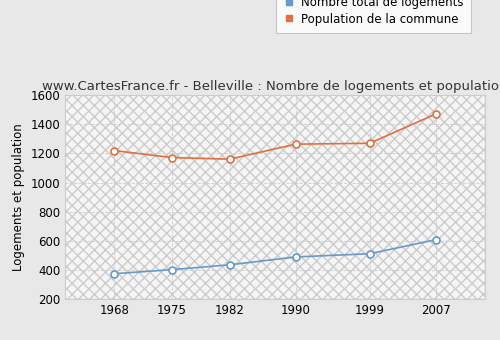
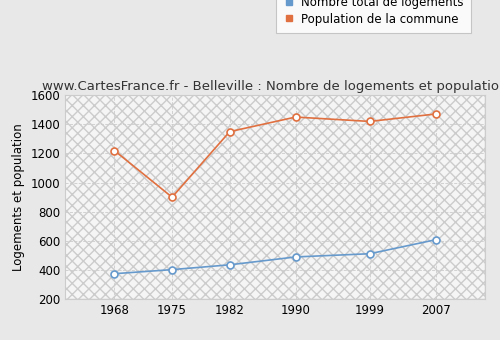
Population de la commune/1975: 1170 -> 900
Population de la commune/1982: 1160 -> 1350
Population de la commune/1990: 1260 -> 1450
Population de la commune/1999: 1270 -> 1420
